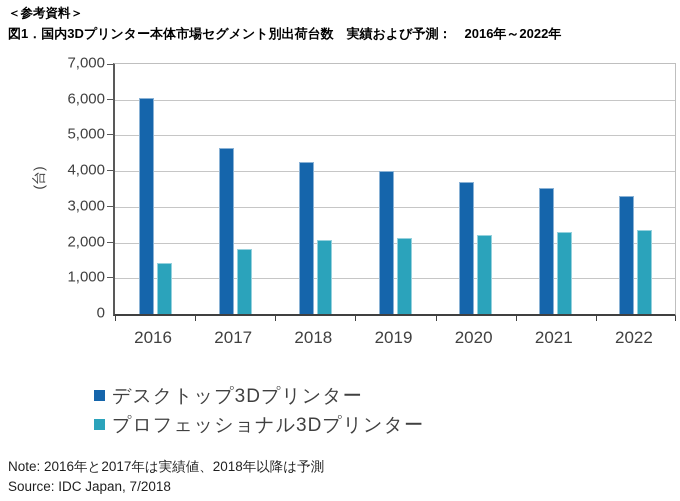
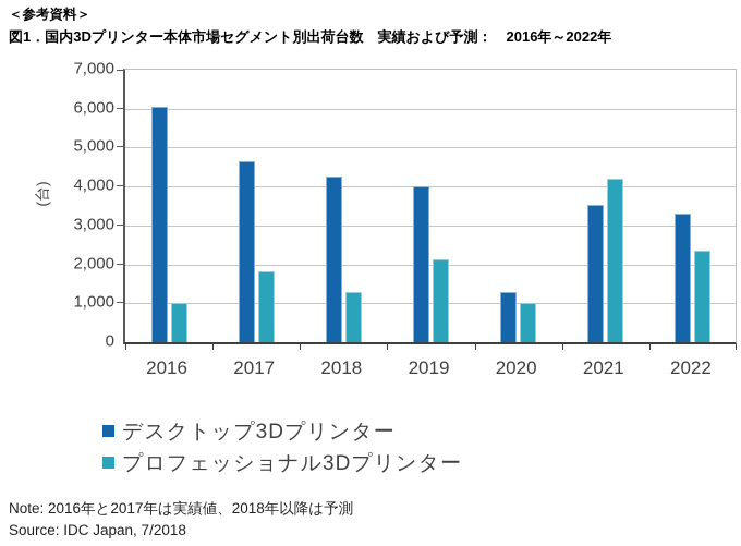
プロフェッショナル3Dプリンター/2016: 1400 -> 1000
プロフェッショナル3Dプリンター/2018: 2100 -> 1300
デスクトップ3Dプリンター/2020: 3700 -> 1300
プロフェッショナル3Dプリンター/2020: 2200 -> 1000
プロフェッショナル3Dプリンター/2021: 2300 -> 4200
